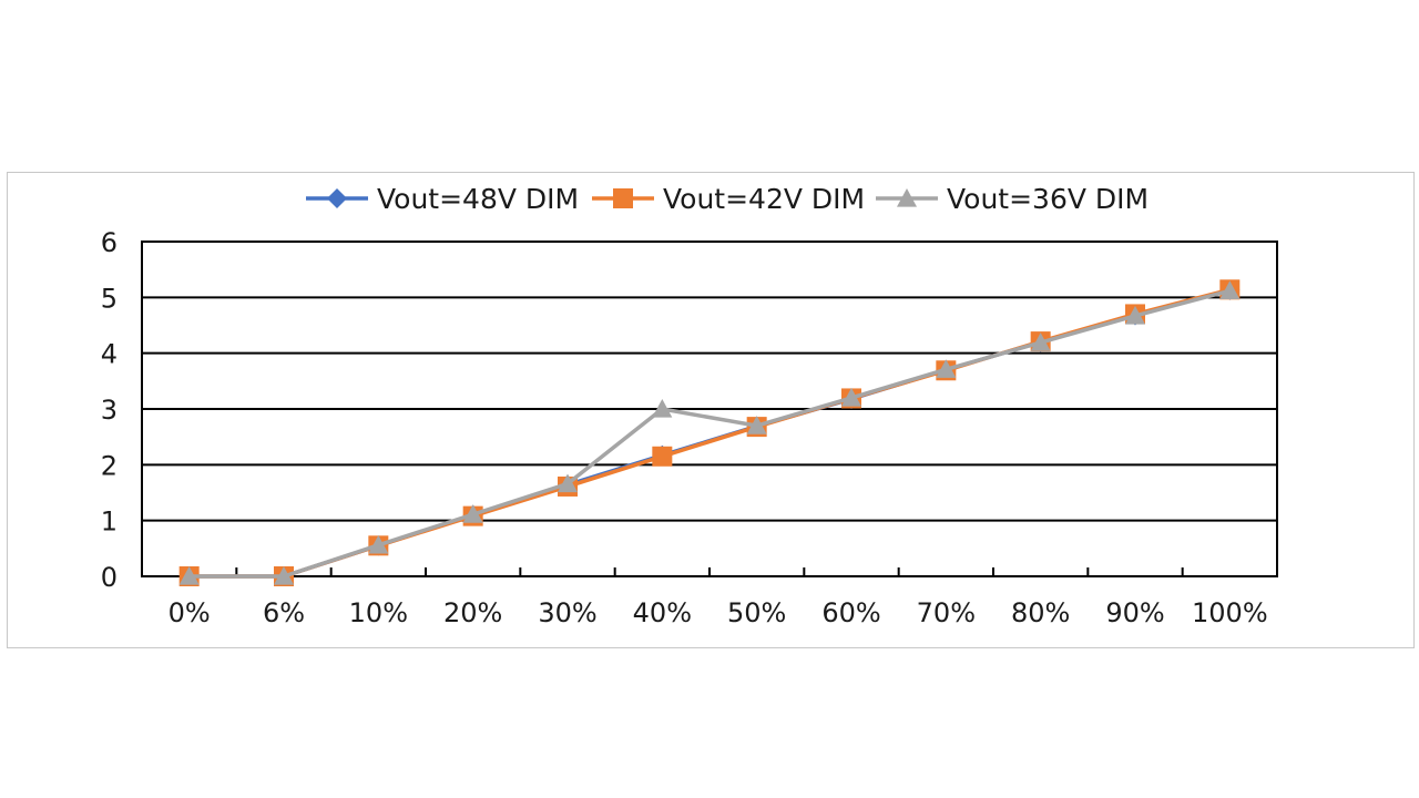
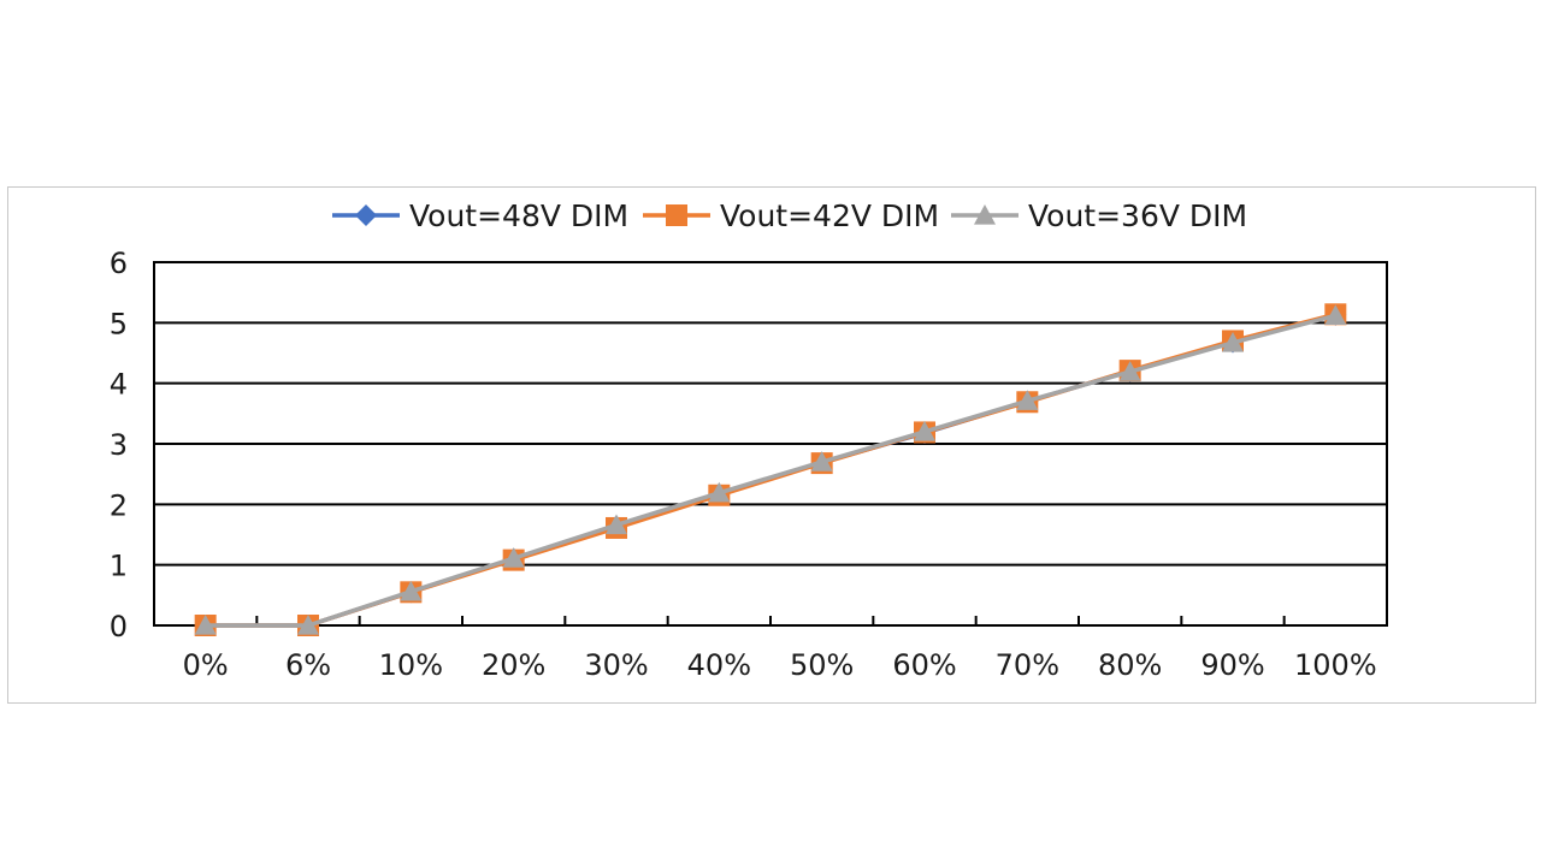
Vout=36V DIM/40%: 3.0 -> 2.2
